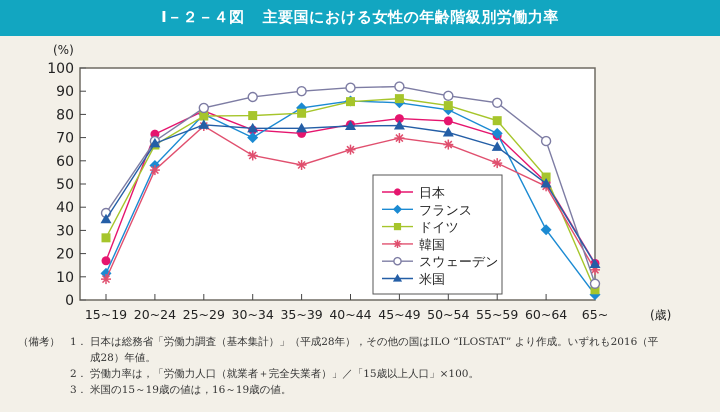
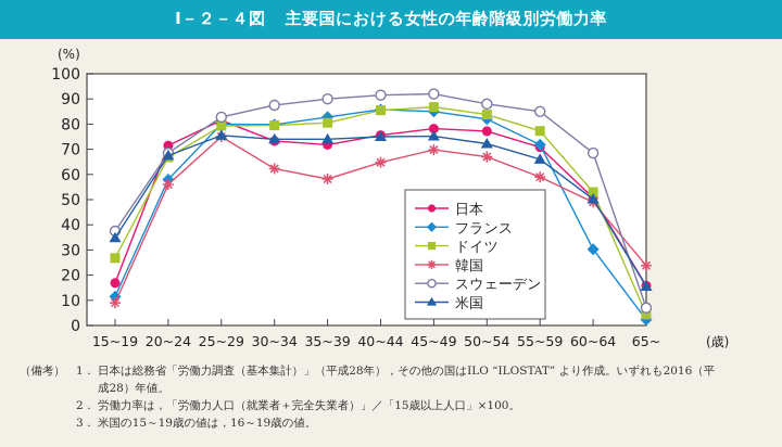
フランス/30~34: 70 -> 80
韓国/65~: 13 -> 24
